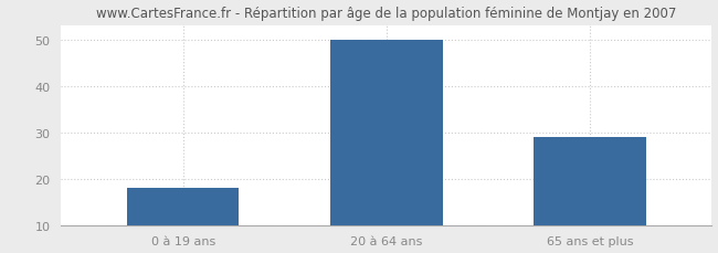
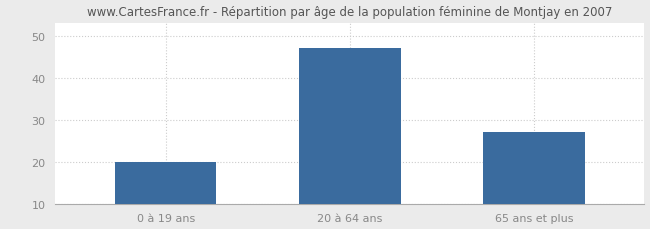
0 à 19 ans: 18 -> 20
20 à 64 ans: 50 -> 47
65 ans et plus: 29 -> 27
